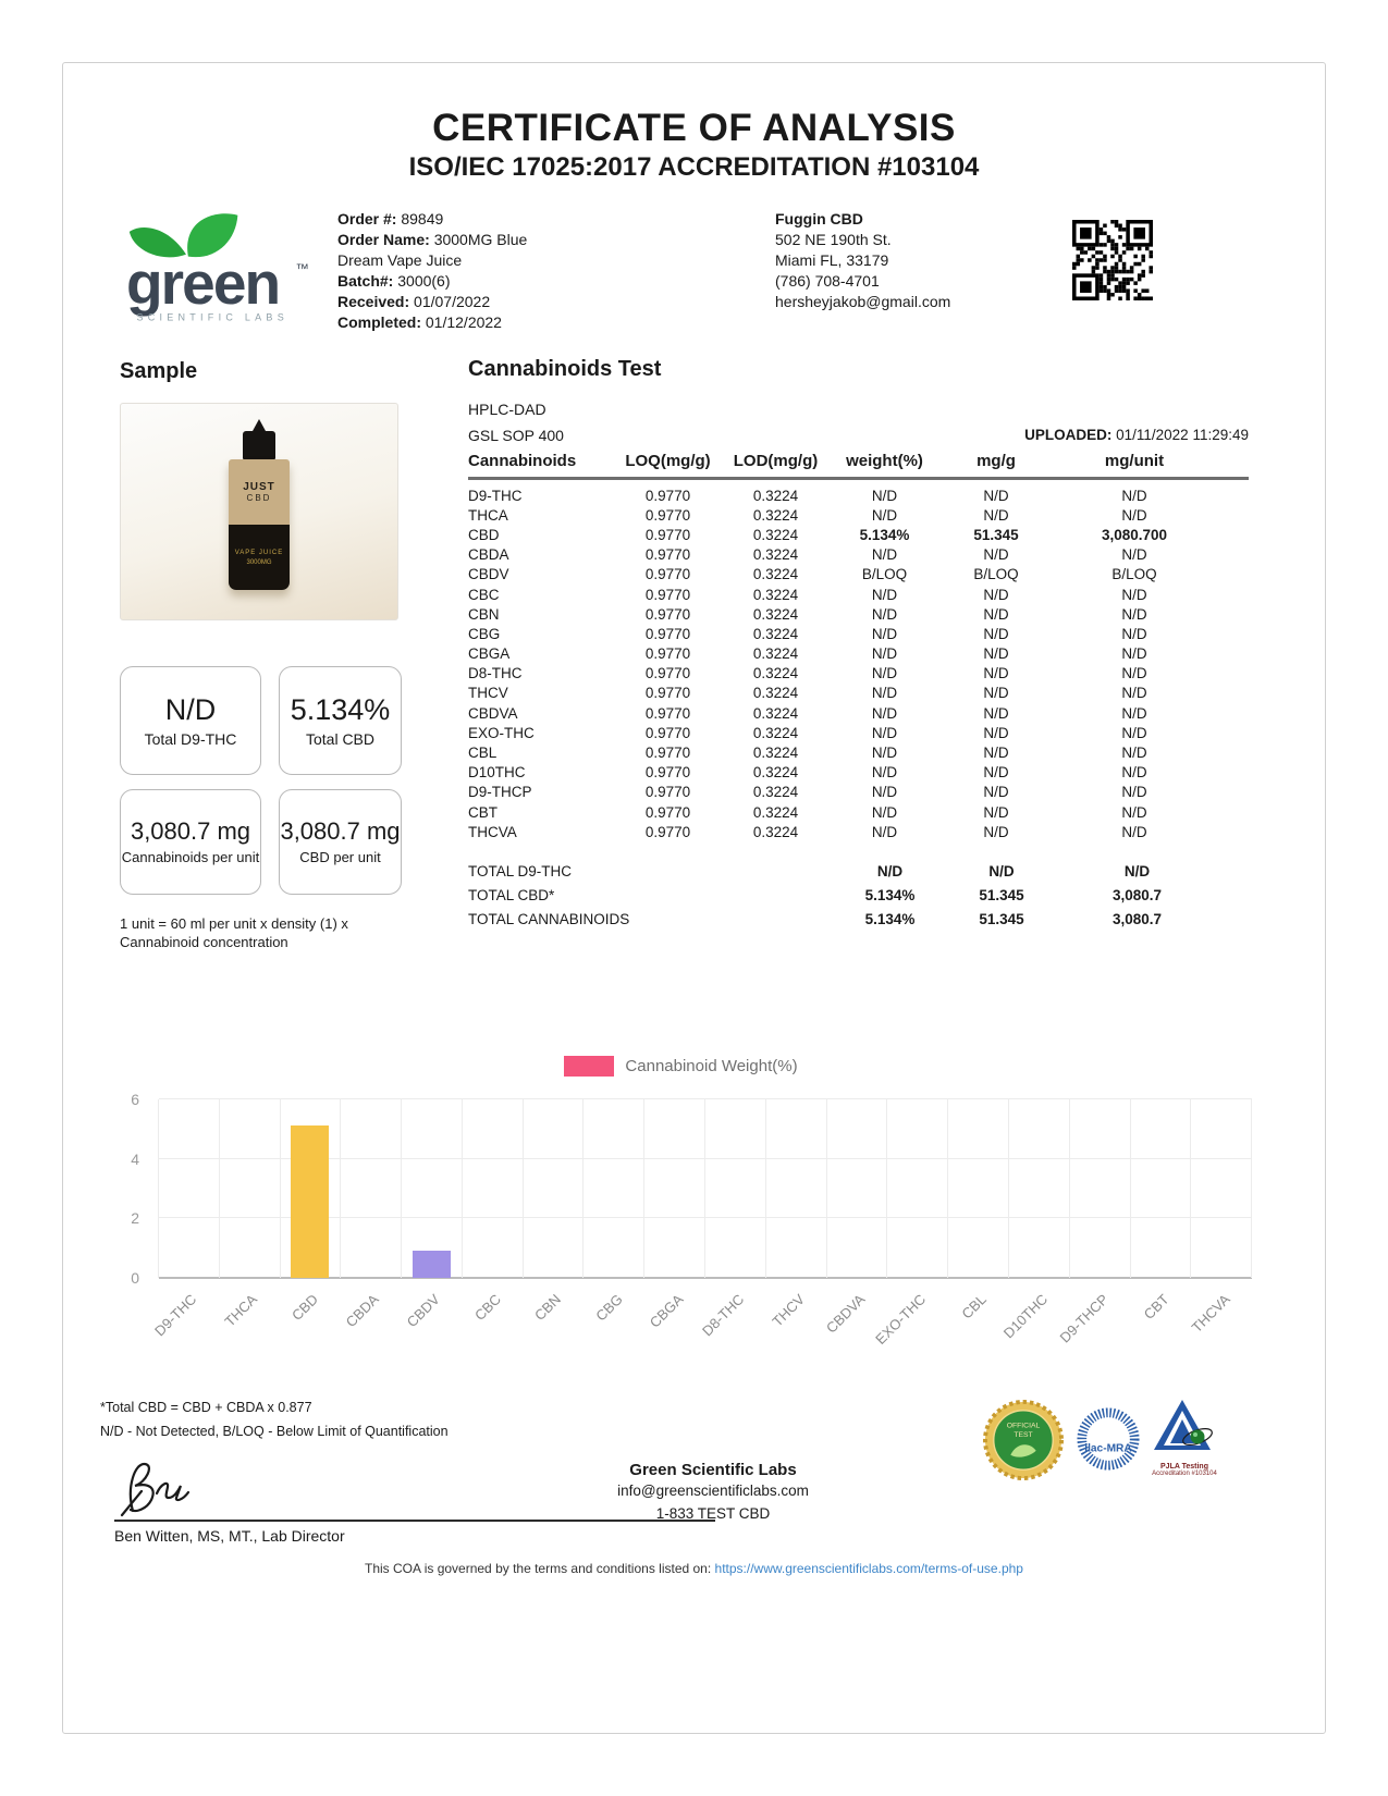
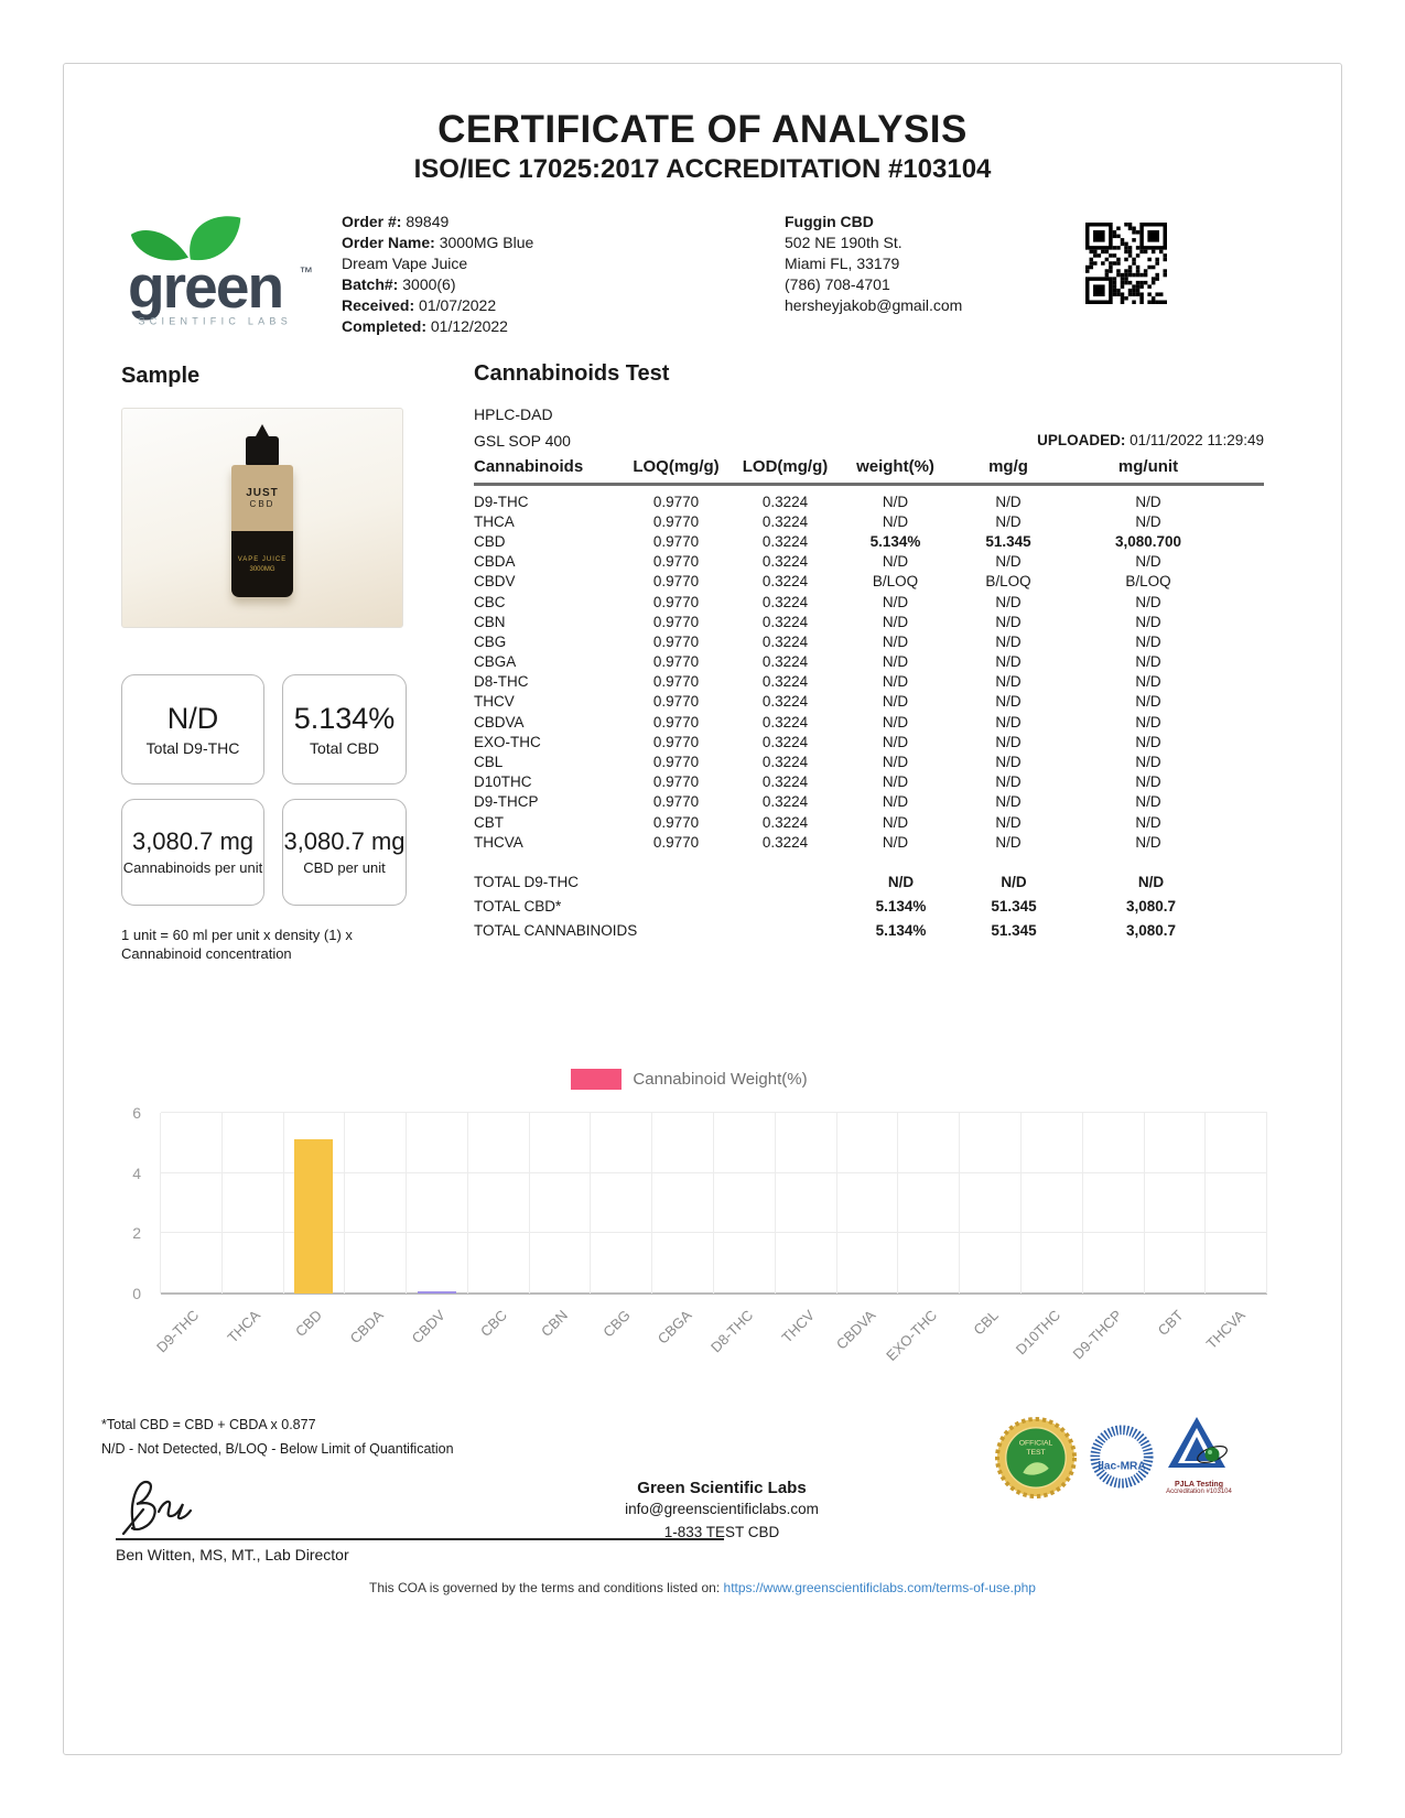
CBDV: 0.9 -> 0.1
